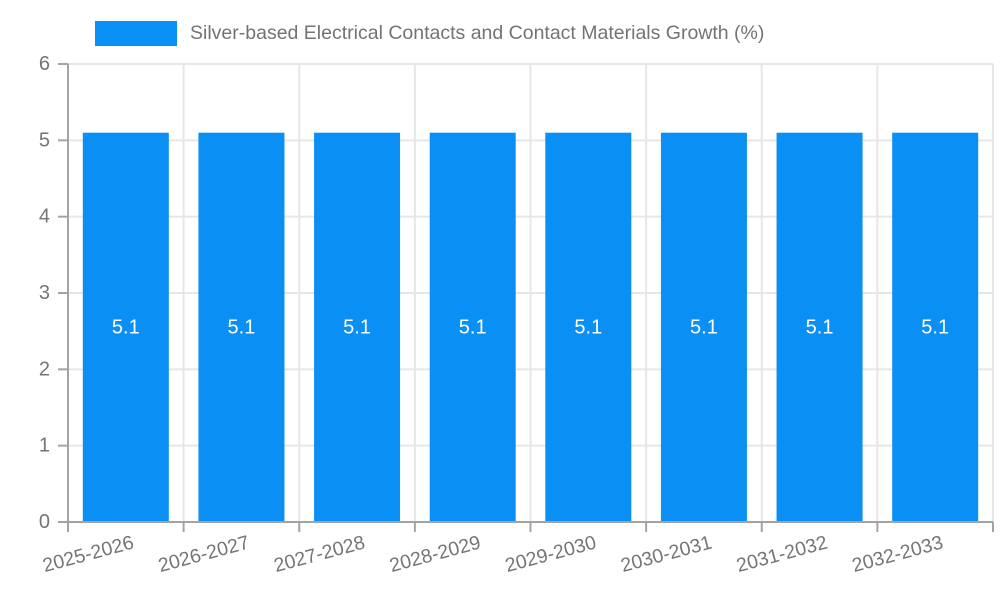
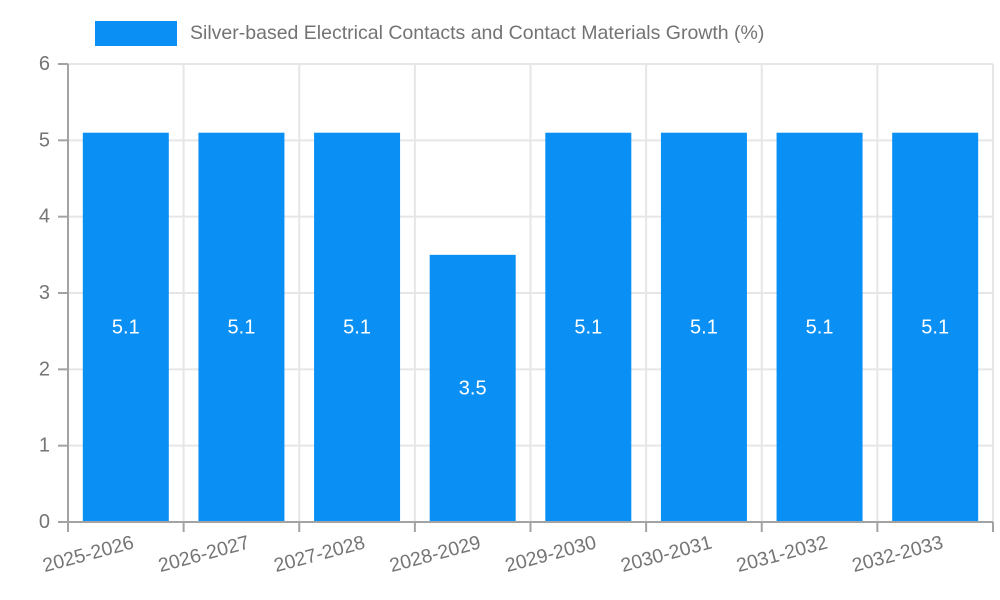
2028-2029: 5.1 -> 3.5
